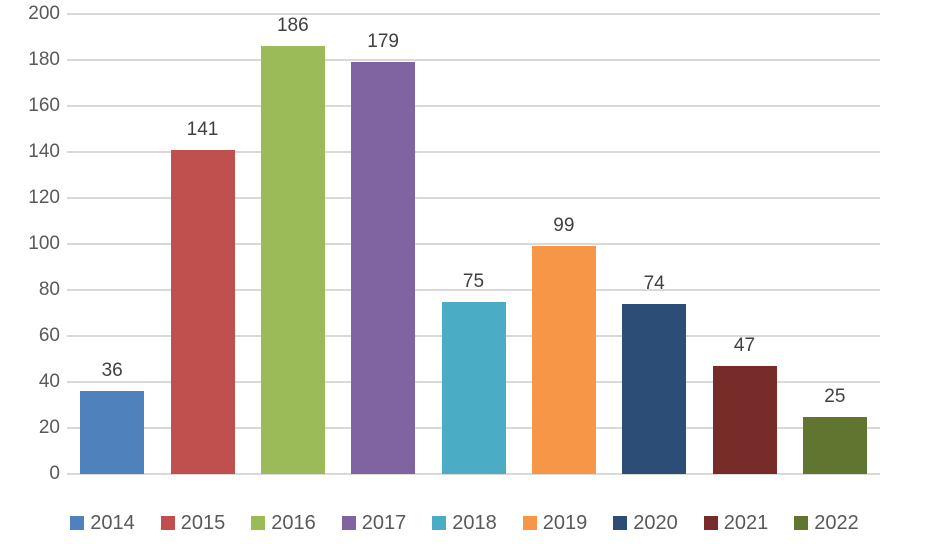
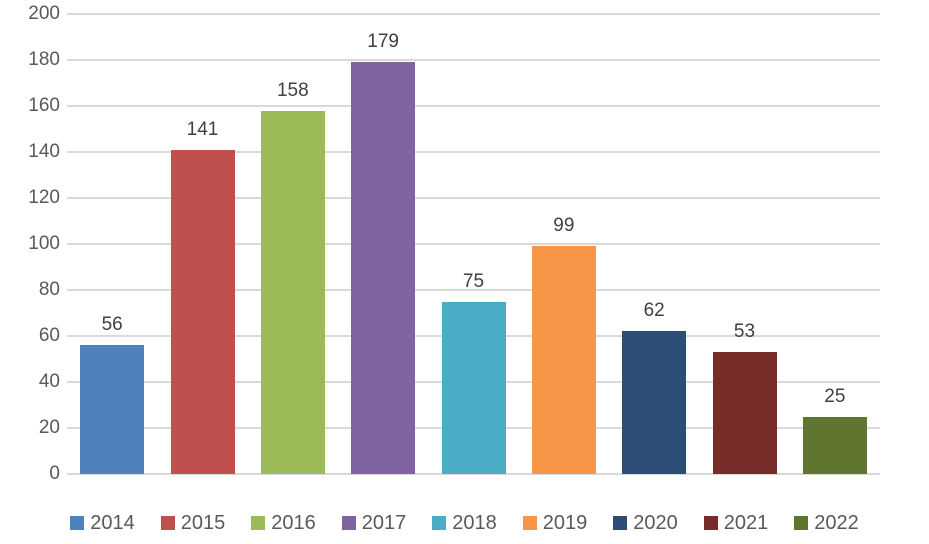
2014: 36 -> 56
2016: 186 -> 158
2020: 74 -> 62
2021: 47 -> 53
